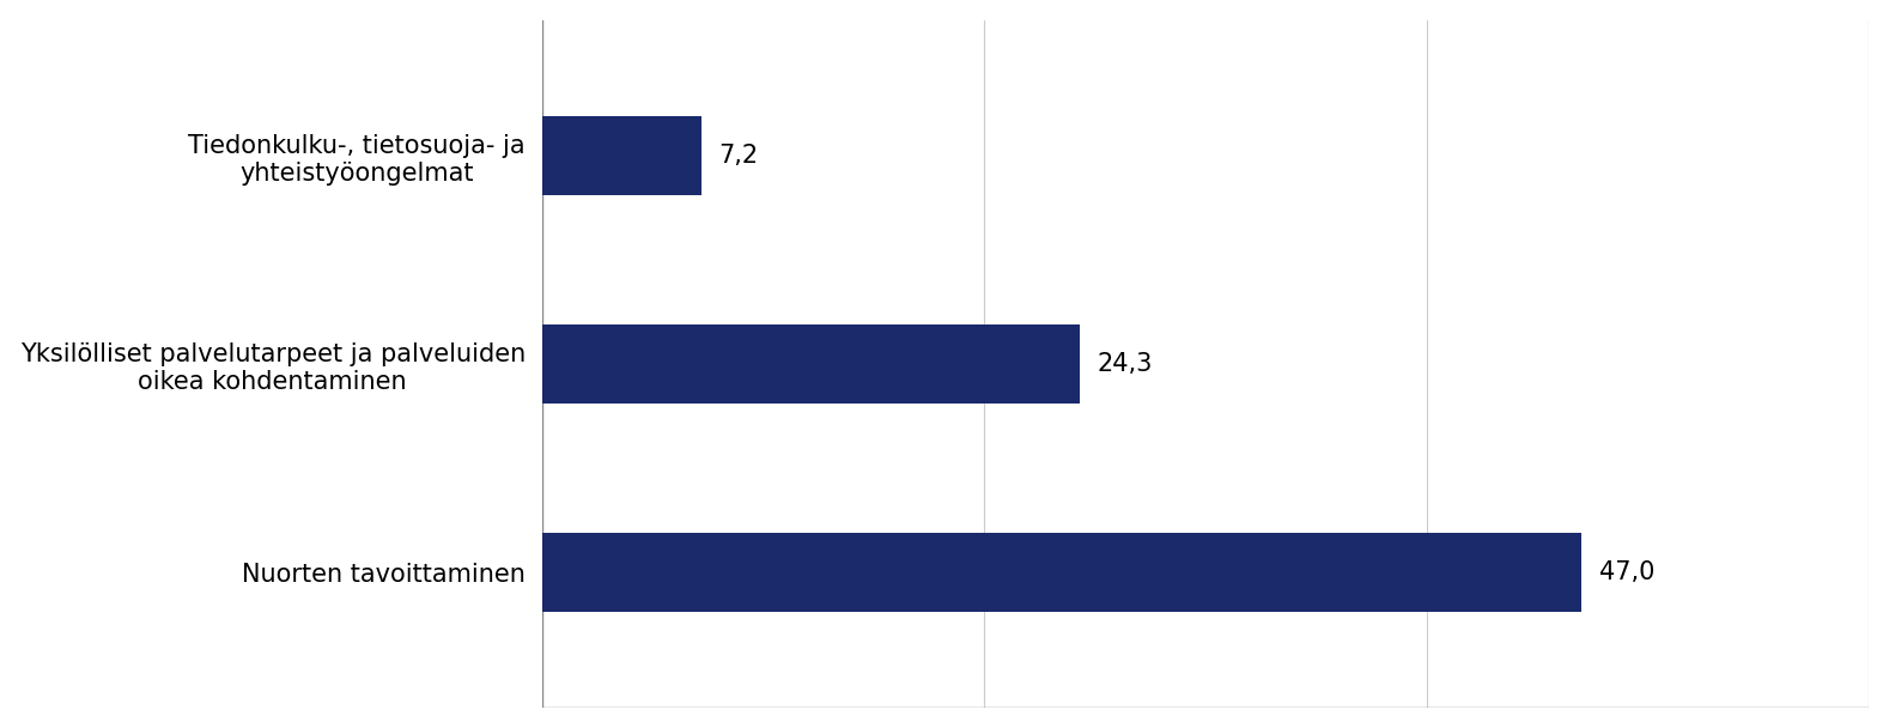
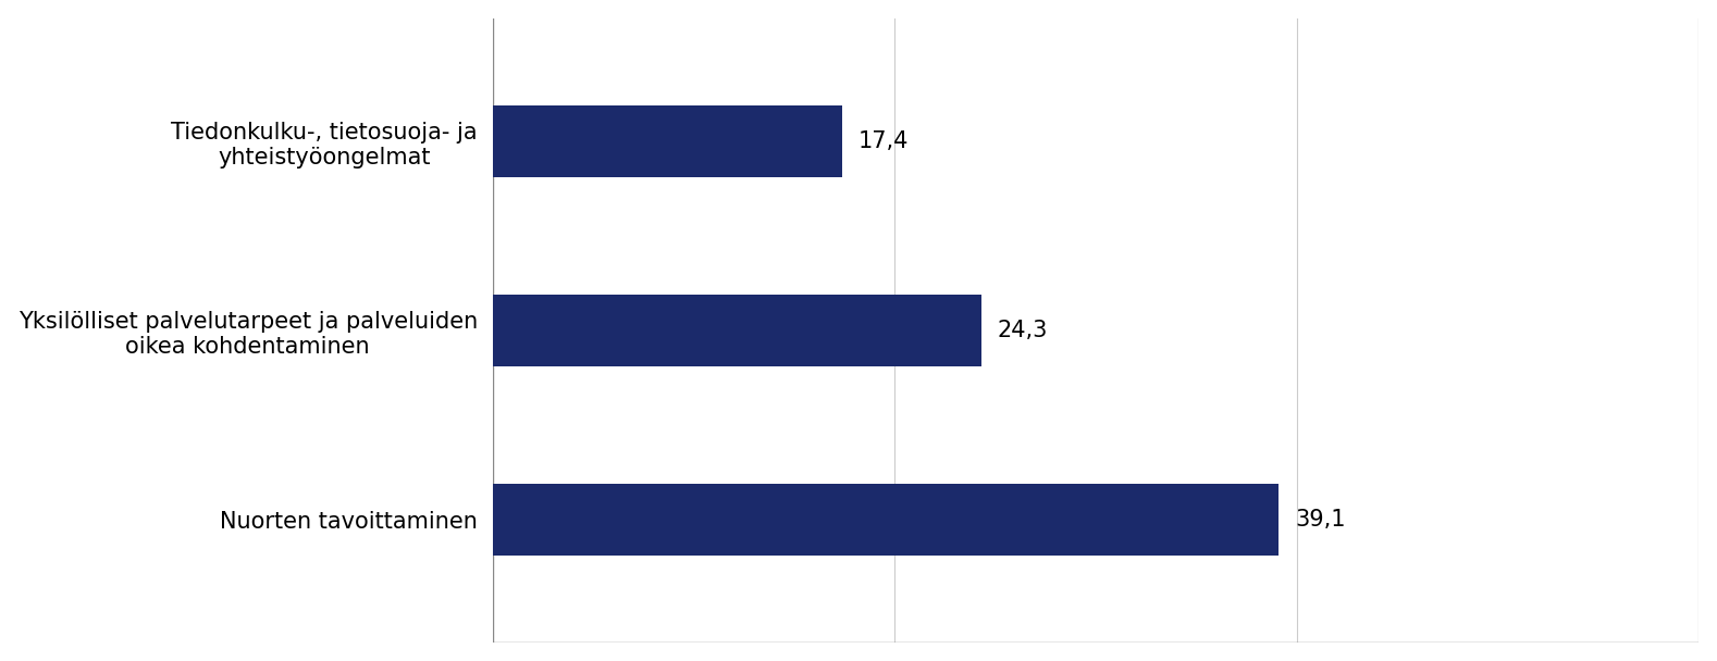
Tiedonkulku-, tietosuoja- ja yhteistyöongelmat: 7,2 -> 17,4
Nuorten tavoittaminen: 47,0 -> 39,1
